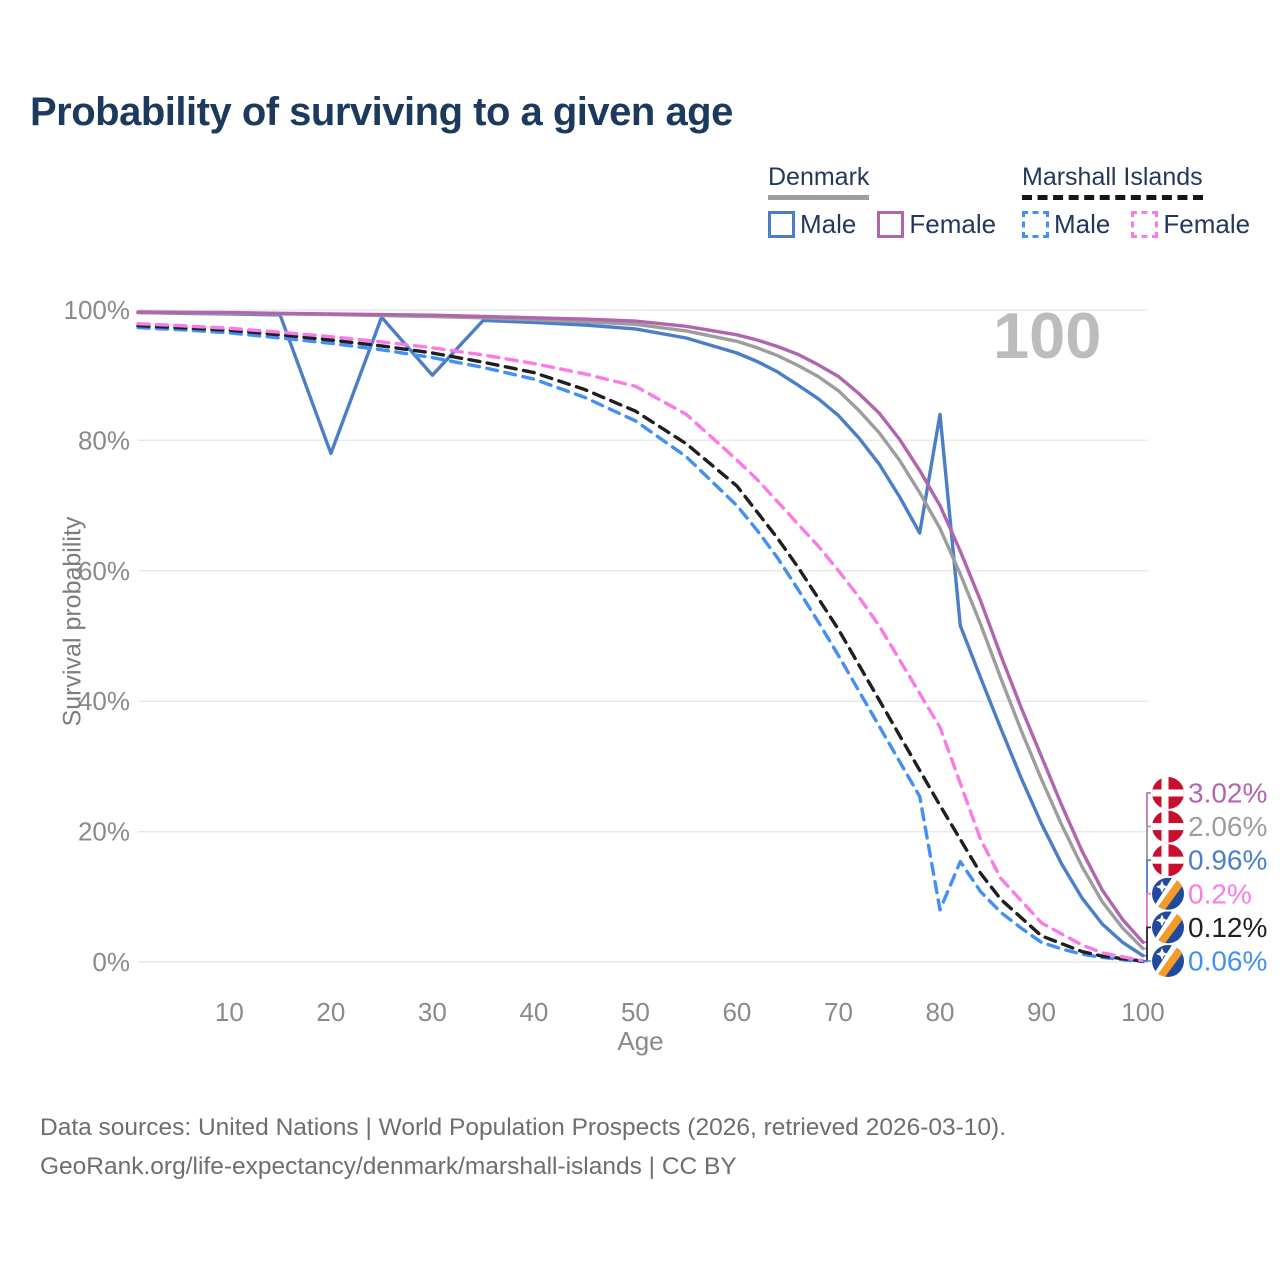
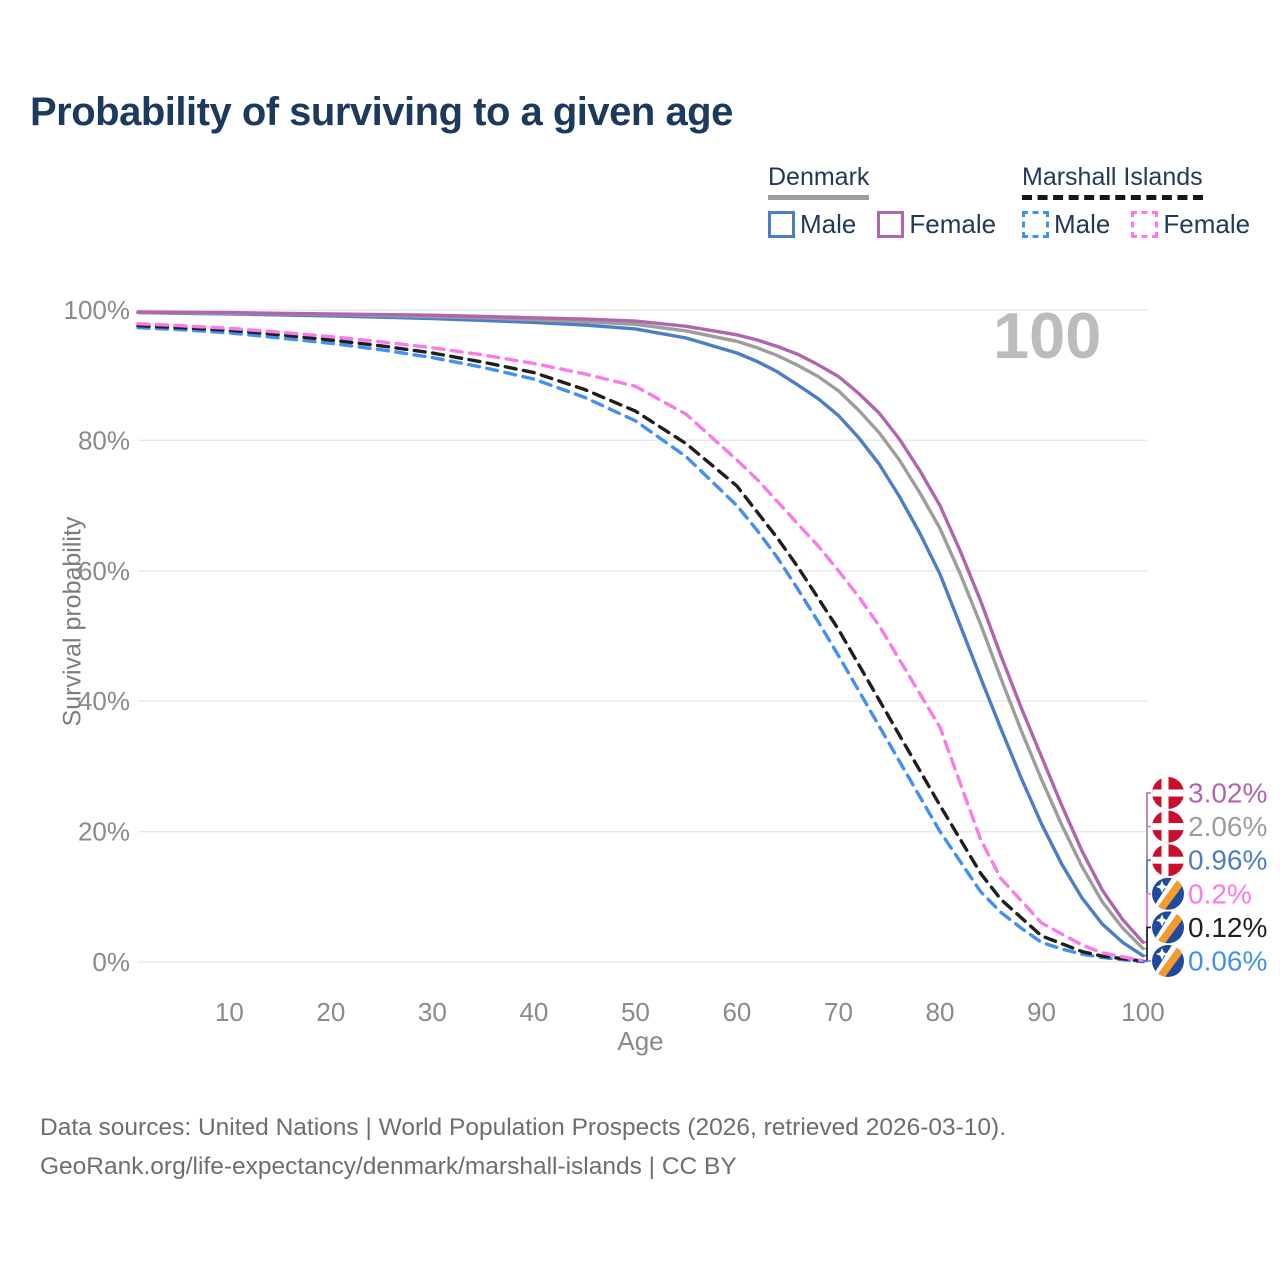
Denmark Male/20: 78% -> 99%
Denmark Male/30: 90% -> 99%
Denmark Male/80: 84% -> 60%
Marshall Islands Male/80: 8% -> 20%
